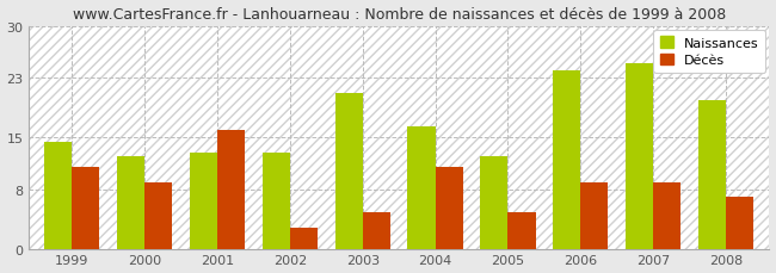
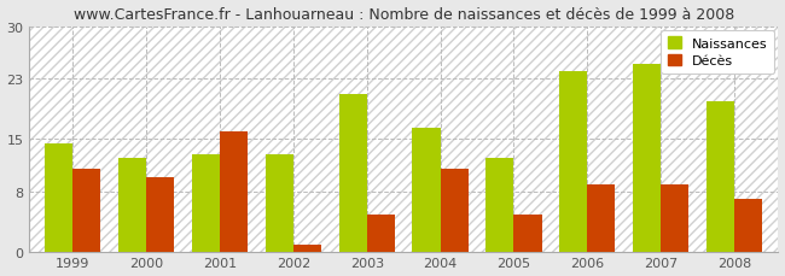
Décès/2000: 9 -> 10
Décès/2002: 3 -> 1
